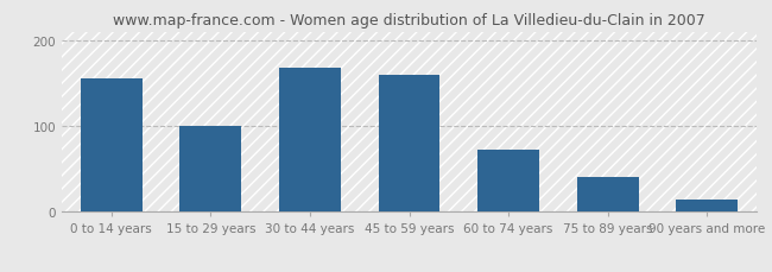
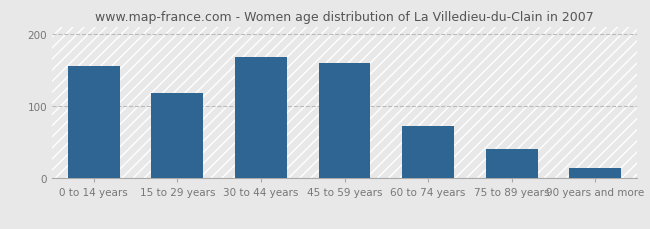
15 to 29 years: 100 -> 118
